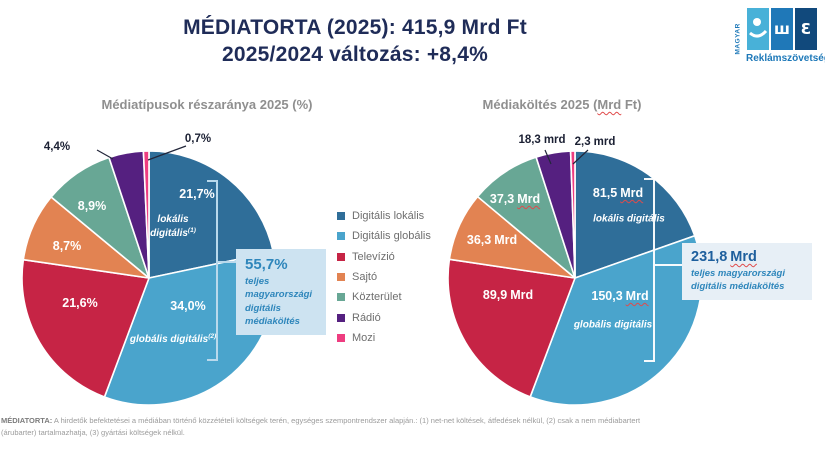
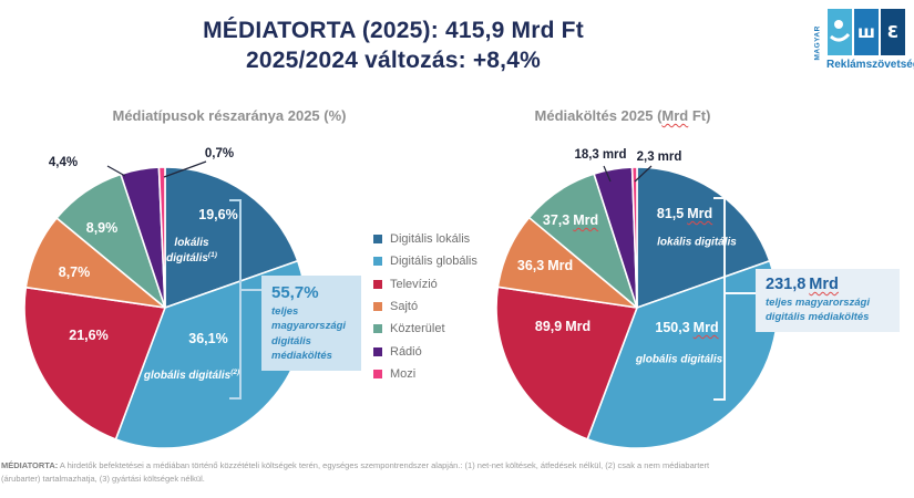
Médiatípusok részaránya 2025 (%)/Digitális lokális: 21,7% -> 19,6%
Médiatípusok részaránya 2025 (%)/Digitális globális: 34,0% -> 36,1%
